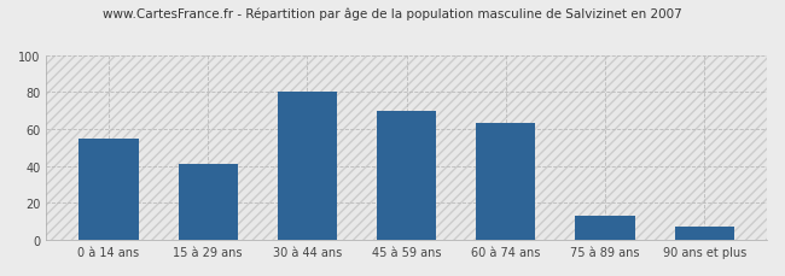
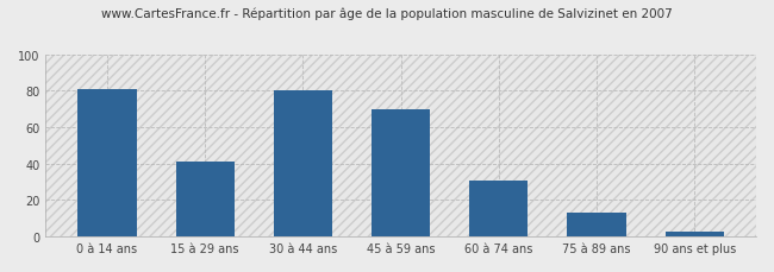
0 à 14 ans: 55 -> 81
60 à 74 ans: 63 -> 31
90 ans et plus: 7 -> 3
